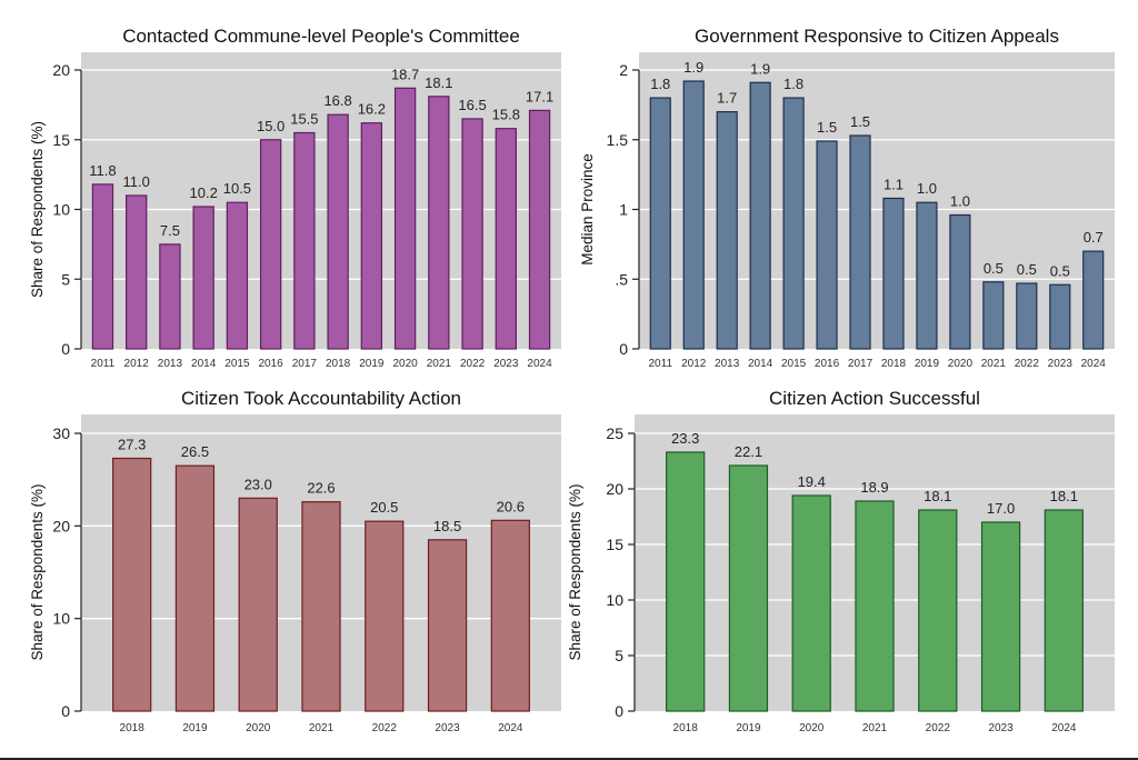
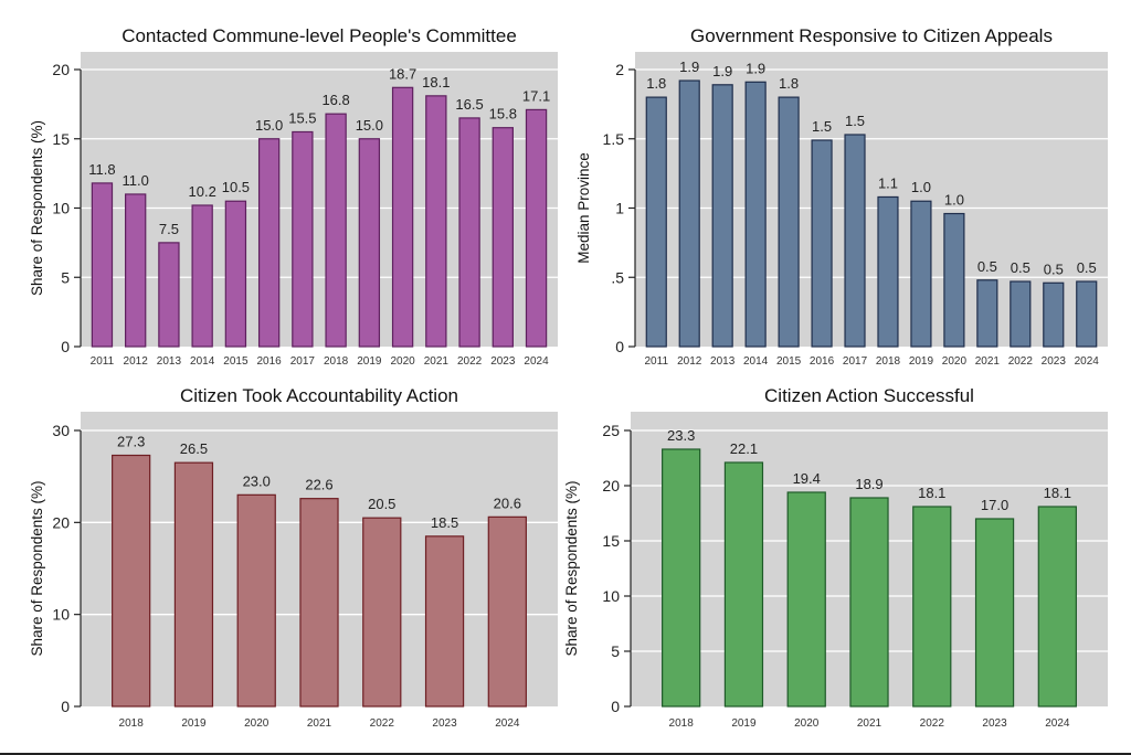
Contacted Commune-level People's Committee/2019: 16.2 -> 15.0
Government Responsive to Citizen Appeals/2013: 1.7 -> 1.9
Government Responsive to Citizen Appeals/2024: 0.7 -> 0.5
